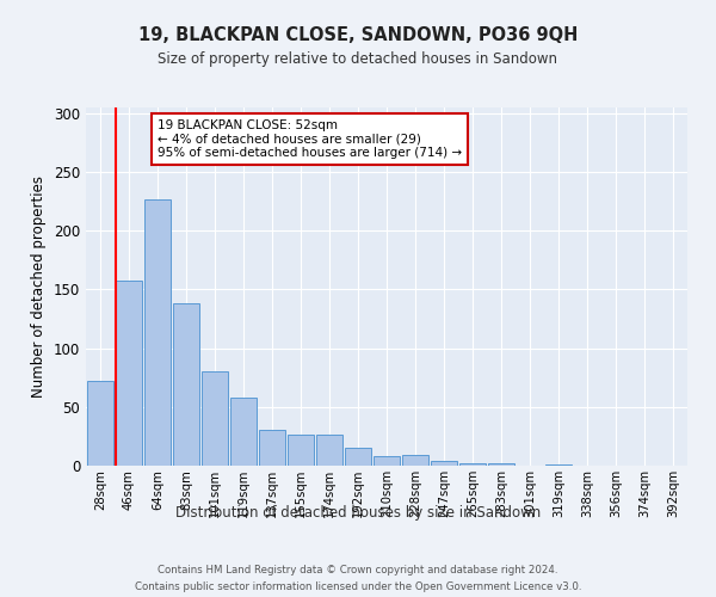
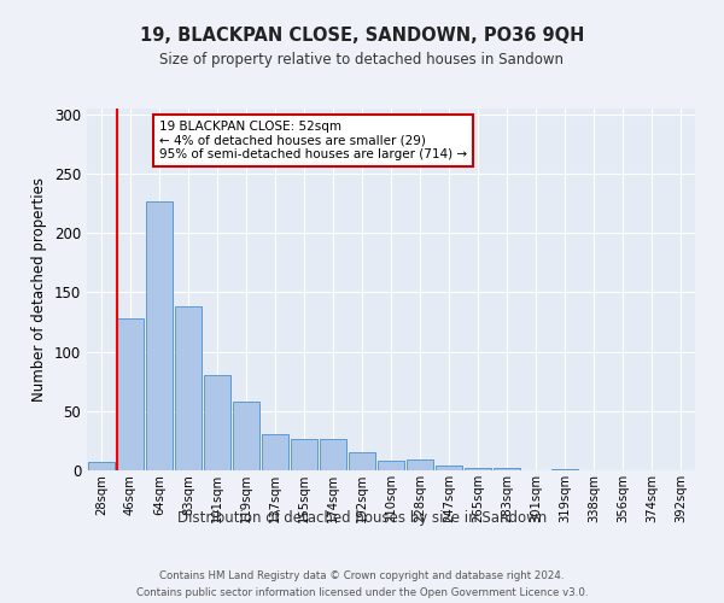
28sqm: 72 -> 7
46sqm: 158 -> 128
